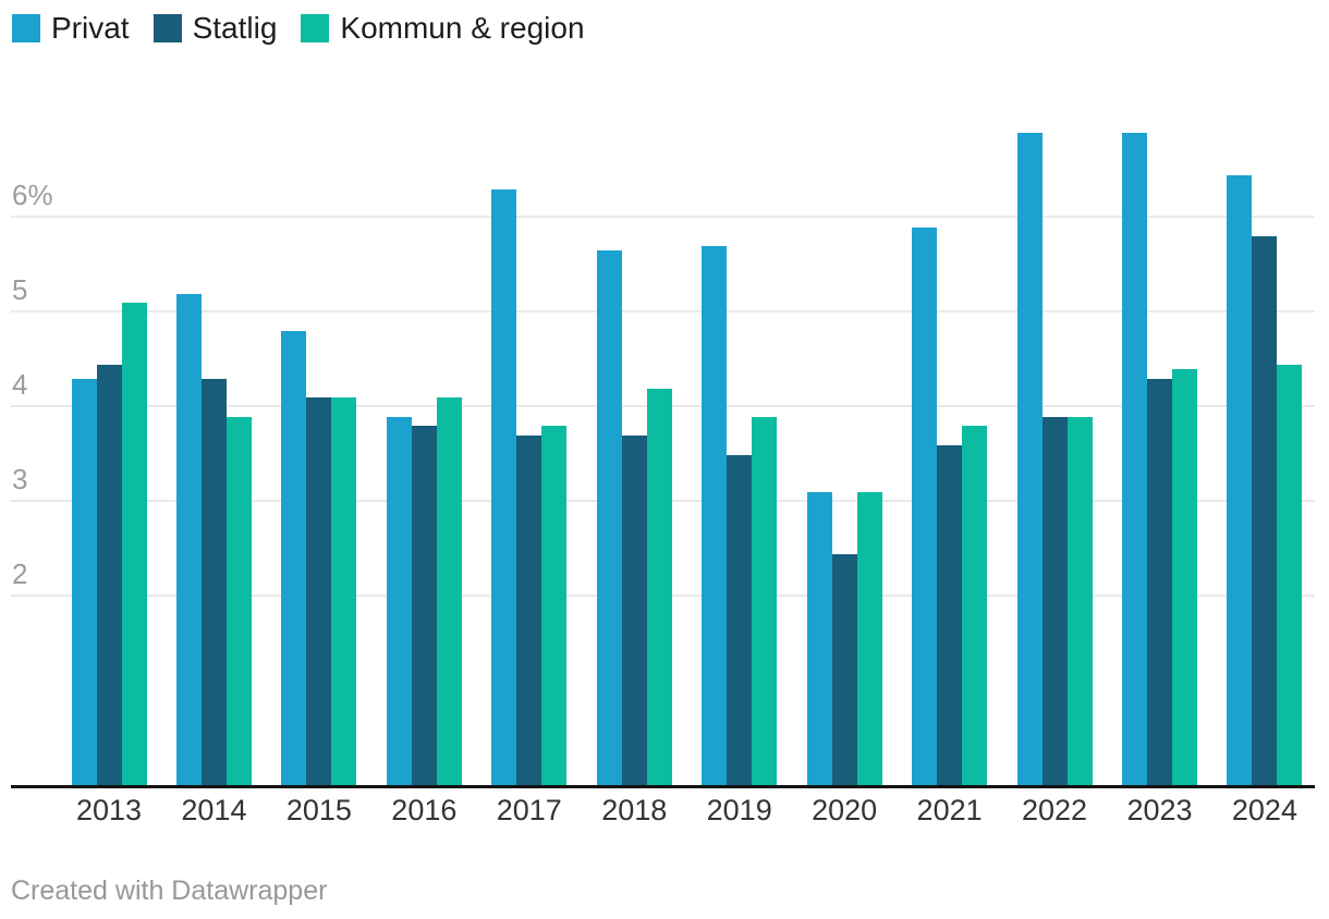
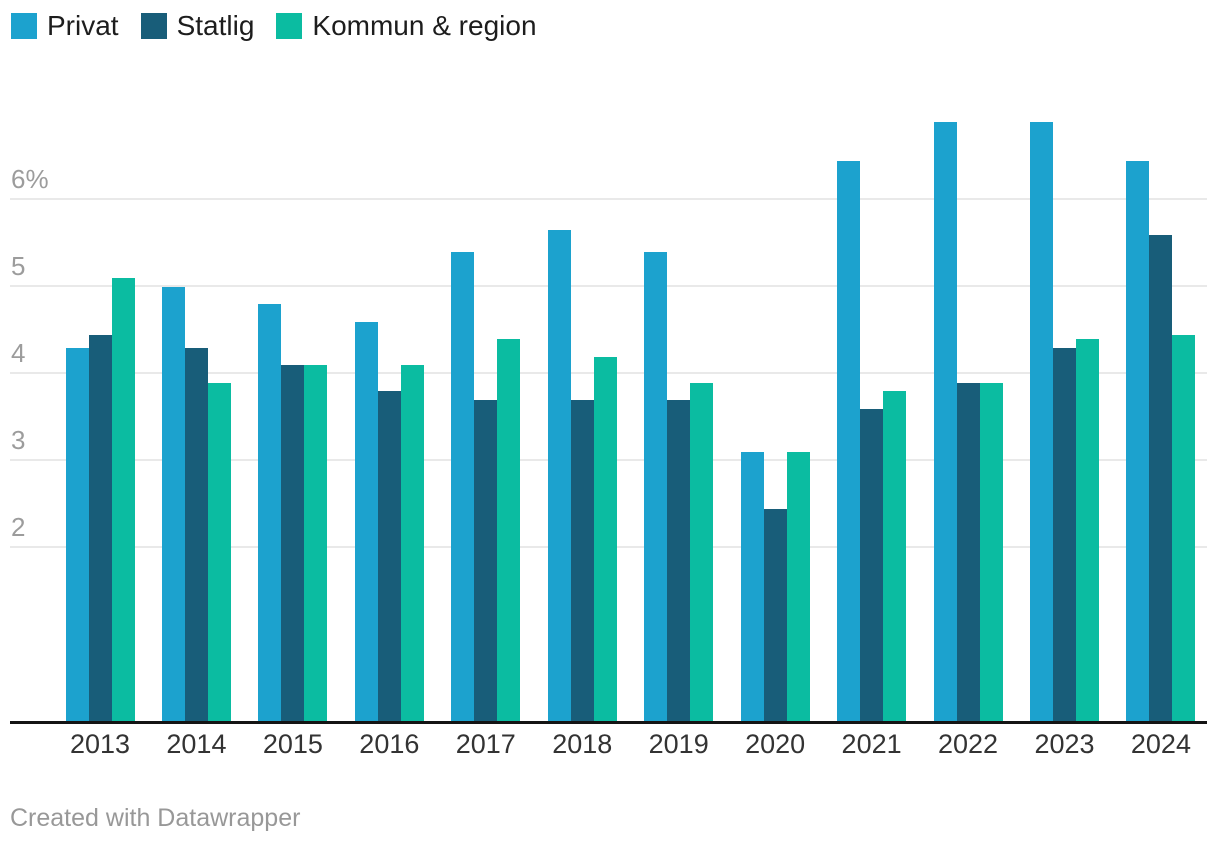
Privat/2014: 5.2% -> 5.0%
Privat/2016: 3.9% -> 4.6%
Privat/2017: 6.3% -> 5.4%
Kommun & region/2017: 3.8% -> 4.4%
Privat/2019: 5.7% -> 5.4%
Statlig/2019: 3.5% -> 3.7%
Privat/2021: 5.9% -> 6.5%
Statlig/2024: 5.8% -> 5.6%
